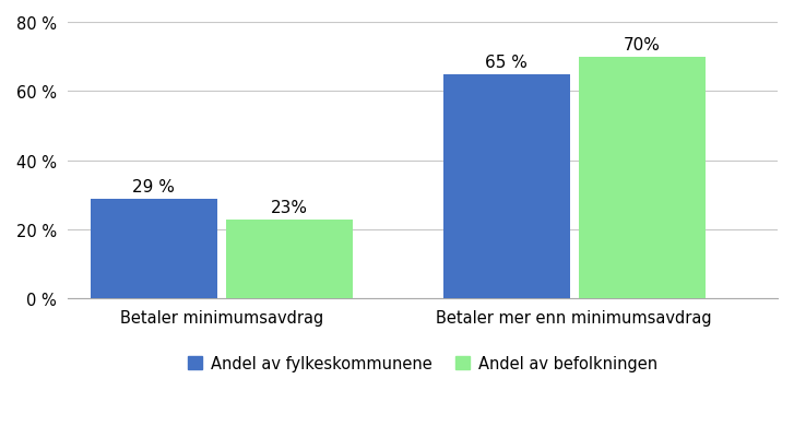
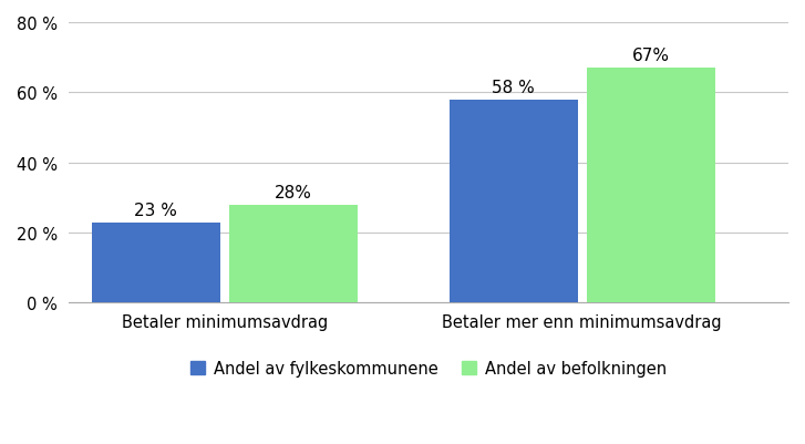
Andel av fylkeskommunene/Betaler minimumsavdrag: 29 -> 23
Andel av befolkningen/Betaler minimumsavdrag: 23% -> 28%
Andel av fylkeskommunene/Betaler mer enn minimumsavdrag: 65 -> 58
Andel av befolkningen/Betaler mer enn minimumsavdrag: 70% -> 67%
